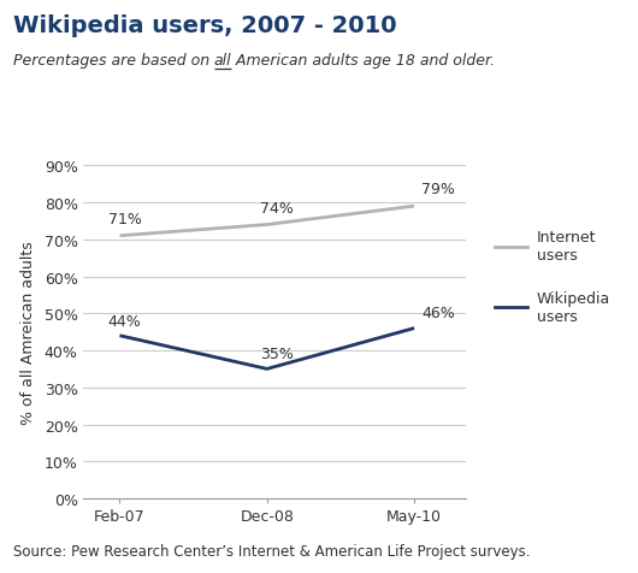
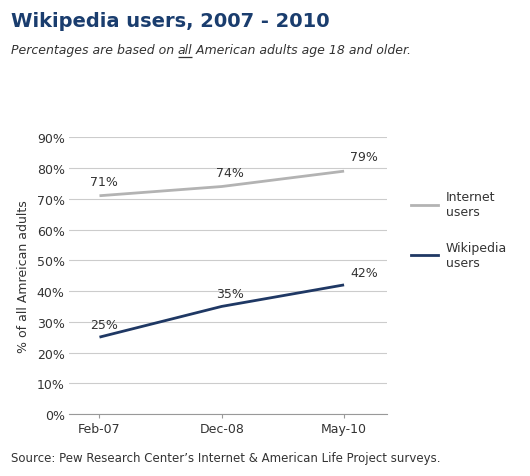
Wikipedia users/Feb-07: 44% -> 25%
Wikipedia users/May-10: 46% -> 42%
